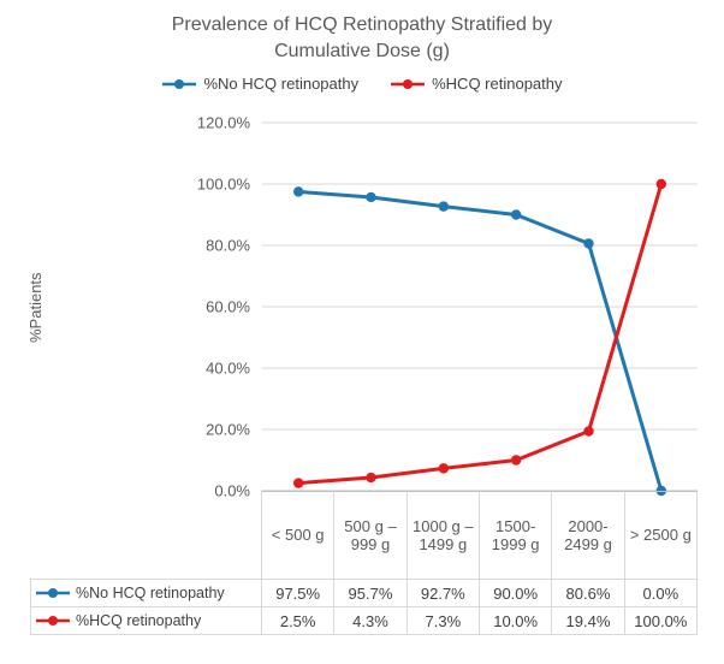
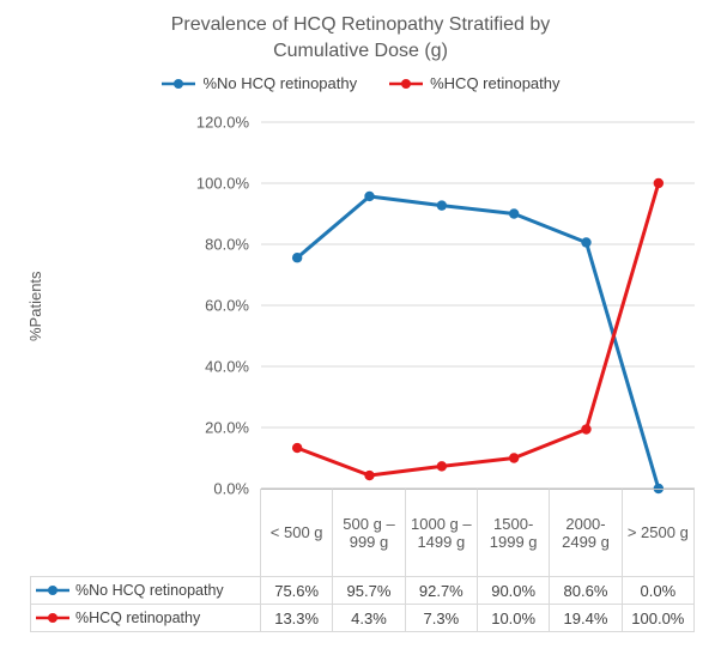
%No HCQ retinopathy/< 500 g: 97.5% -> 75.6%
%HCQ retinopathy/< 500 g: 2.5% -> 13.3%
